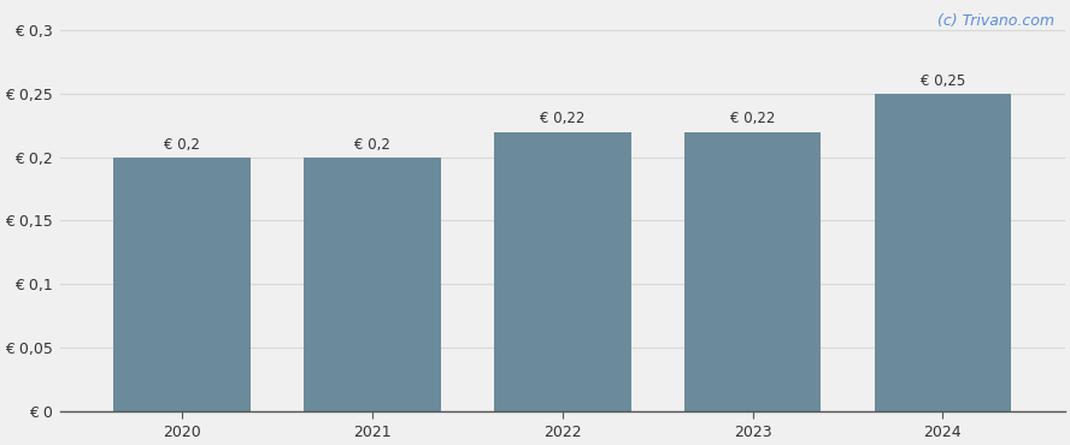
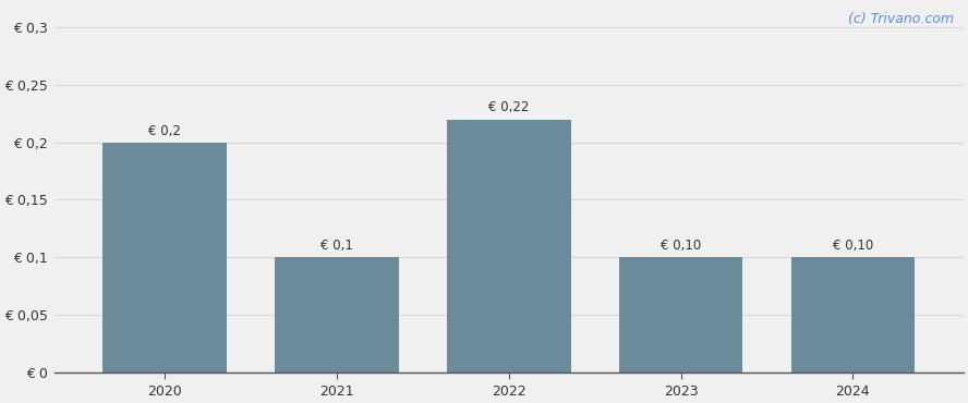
2021: 0,2 -> 0,1
2023: 0,22 -> 0,10
2024: 0,25 -> 0,10
